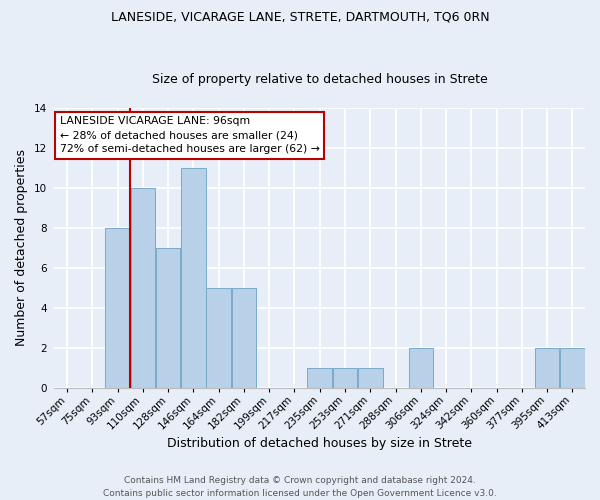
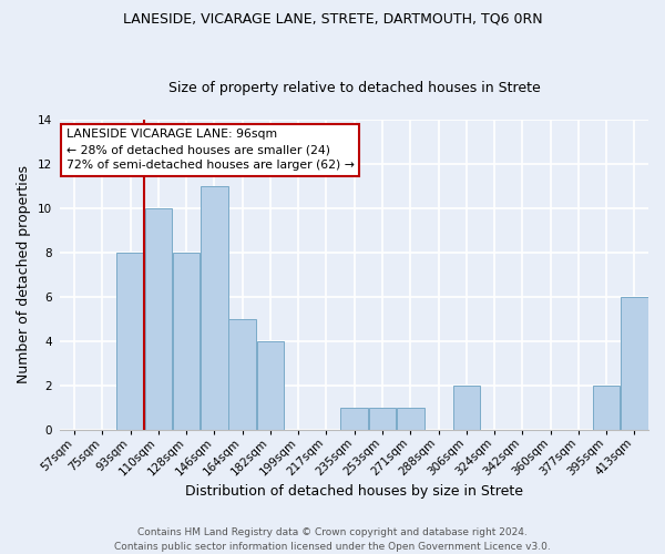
128sqm: 7 -> 8
182sqm: 5 -> 4
413sqm: 2 -> 6
